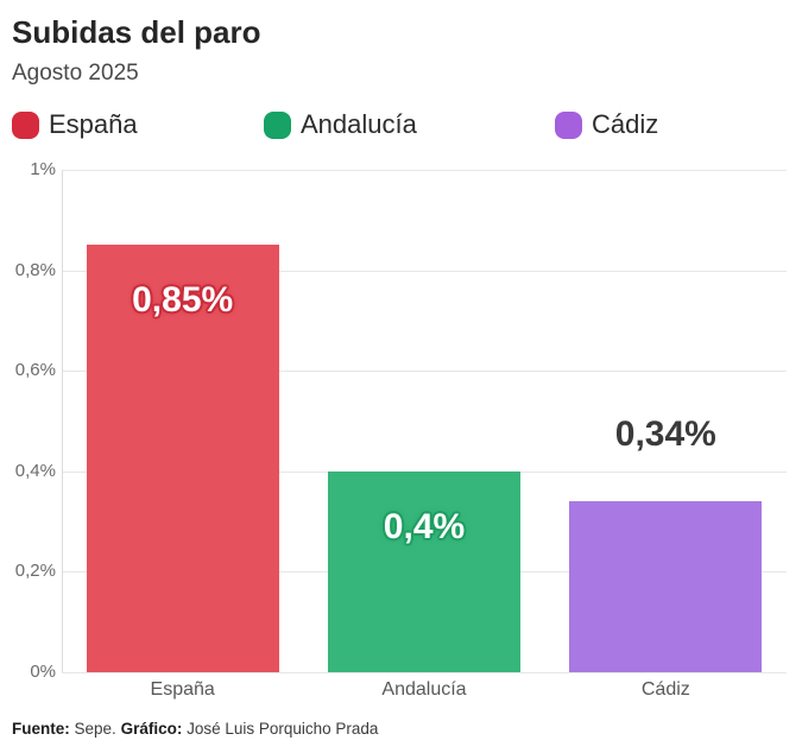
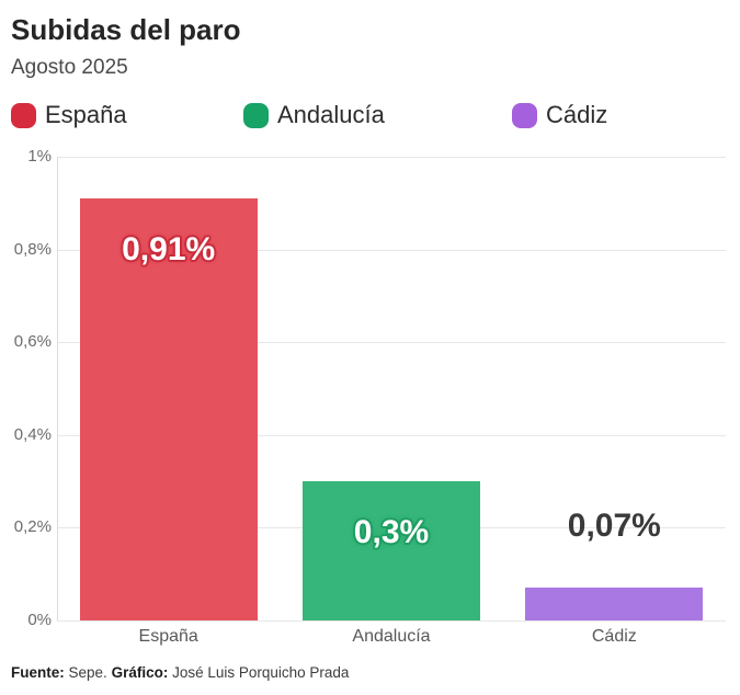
España: 0,85% -> 0,91%
Andalucía: 0,4% -> 0,3%
Cádiz: 0,34% -> 0,07%
